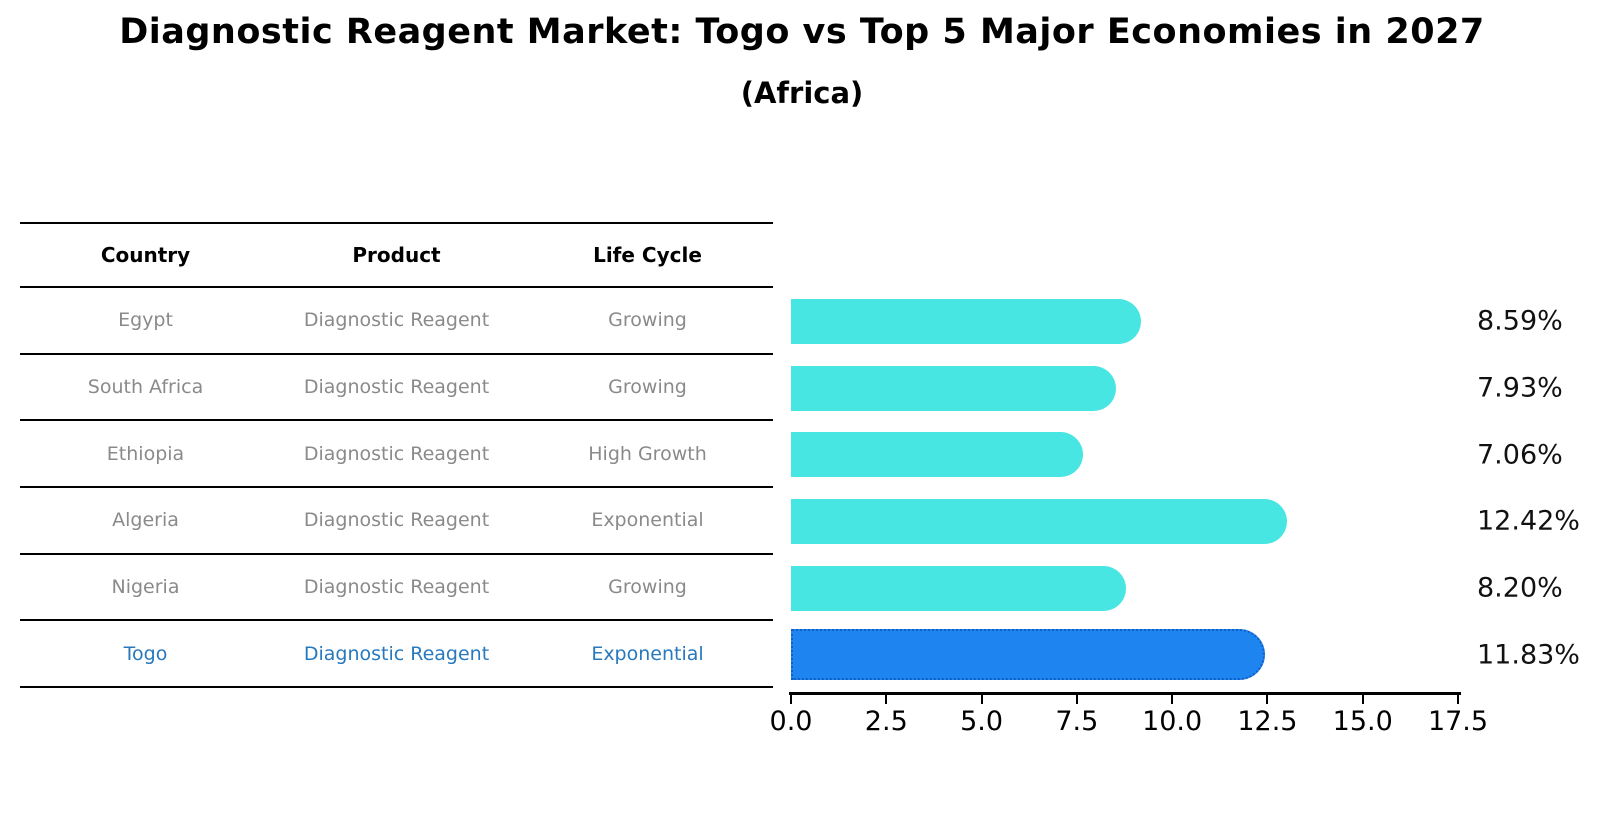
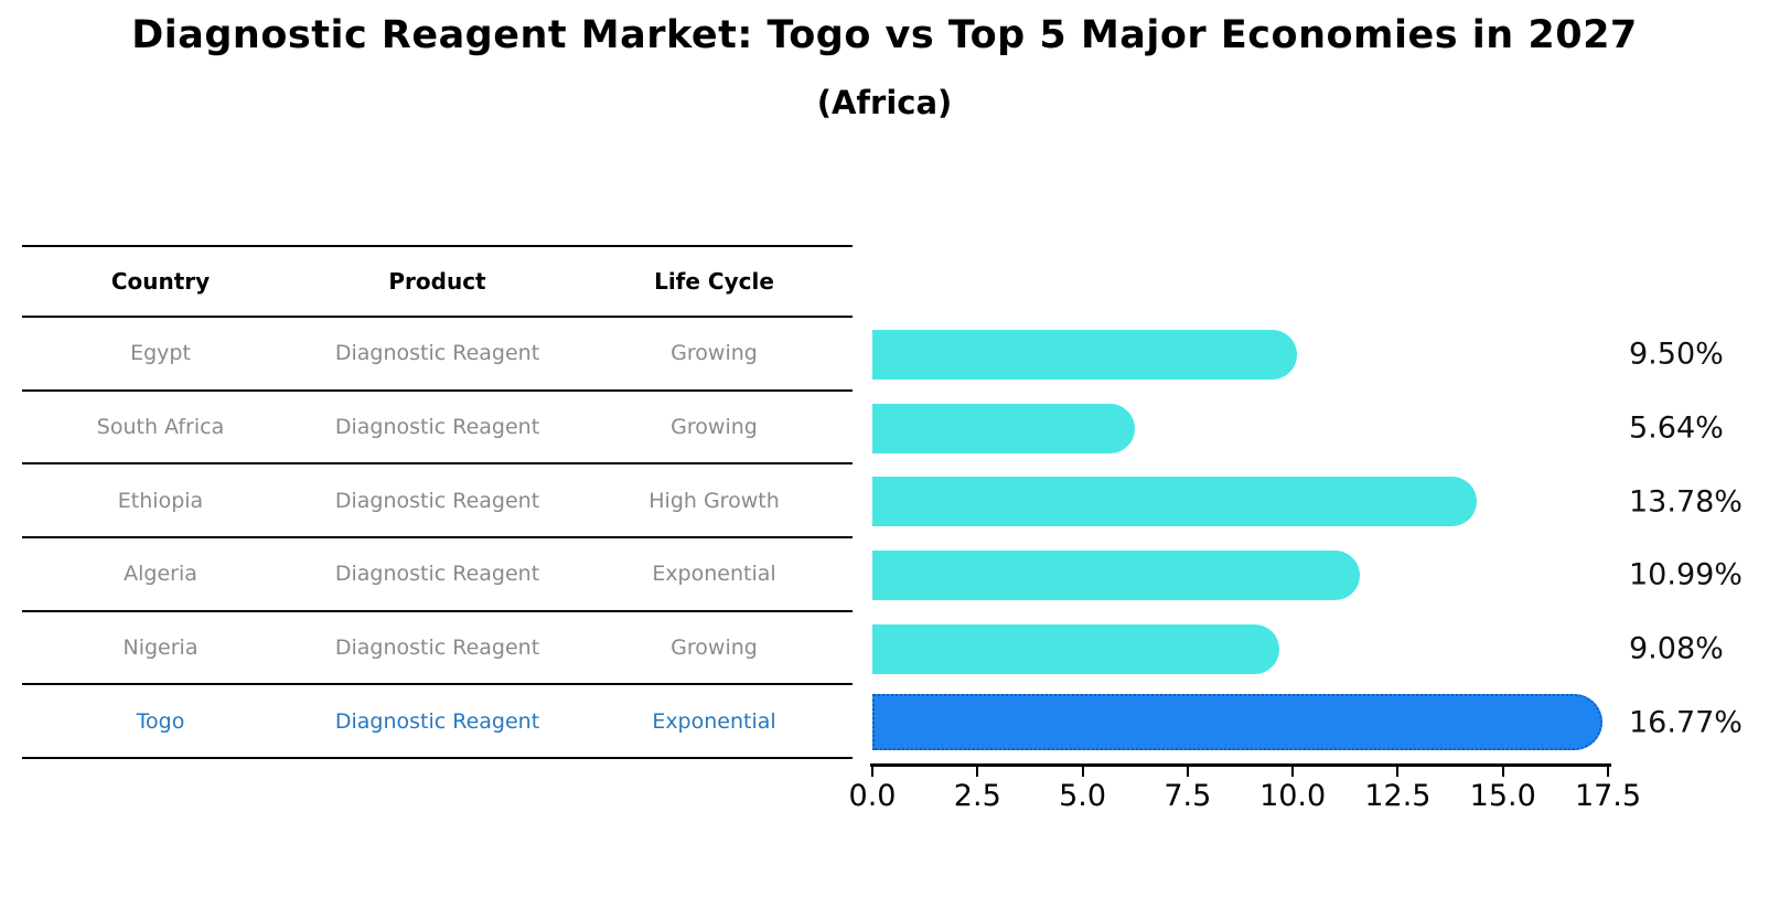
Egypt: 8.59% -> 9.50%
South Africa: 7.93% -> 5.64%
Ethiopia: 7.06% -> 13.78%
Algeria: 12.42% -> 10.99%
Nigeria: 8.20% -> 9.08%
Togo: 11.83% -> 16.77%
